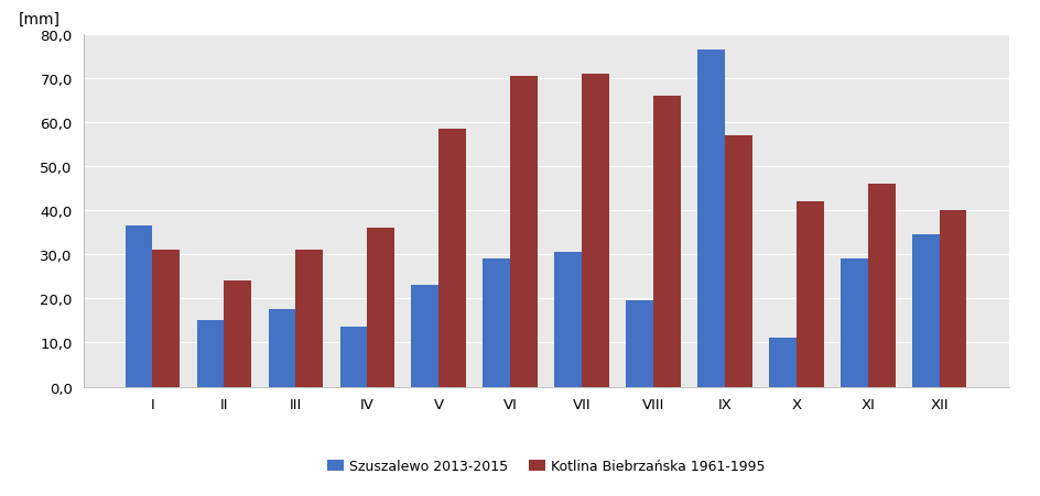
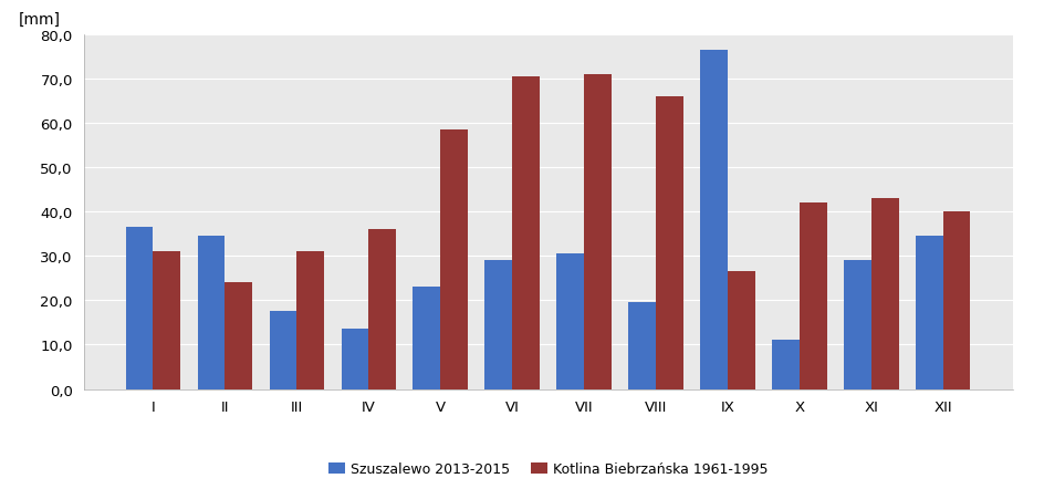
Szuszalewo 2013-2015/II: 15,0 -> 34,5
Kotlina Biebrzańska 1961-1995/IX: 57,0 -> 26,5
Kotlina Biebrzańska 1961-1995/XI: 46,0 -> 43,0
